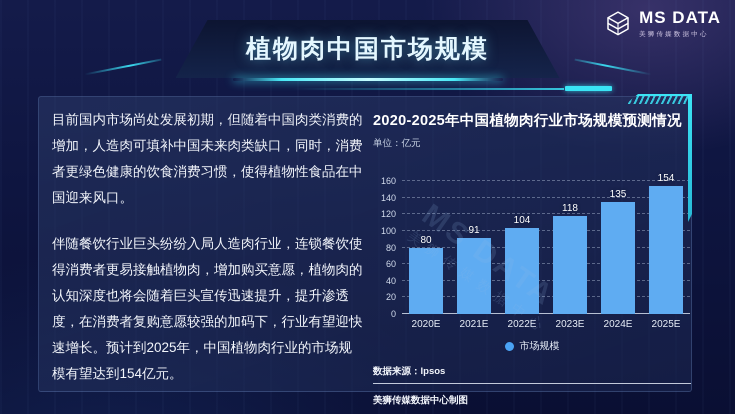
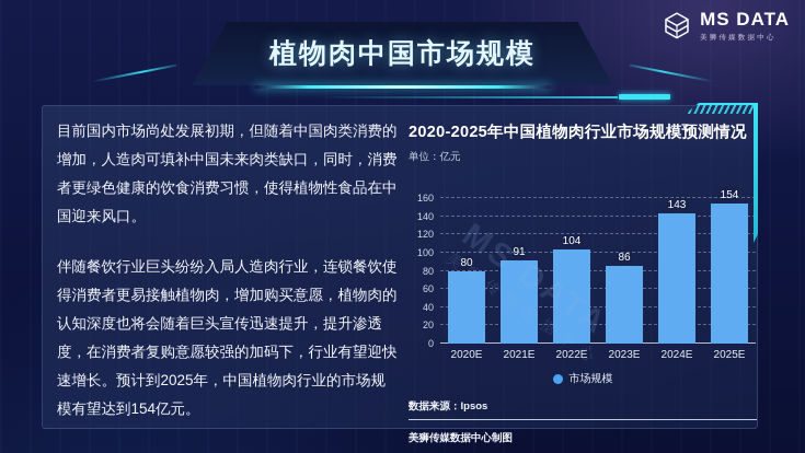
2023E: 118 -> 86
2024E: 135 -> 143
